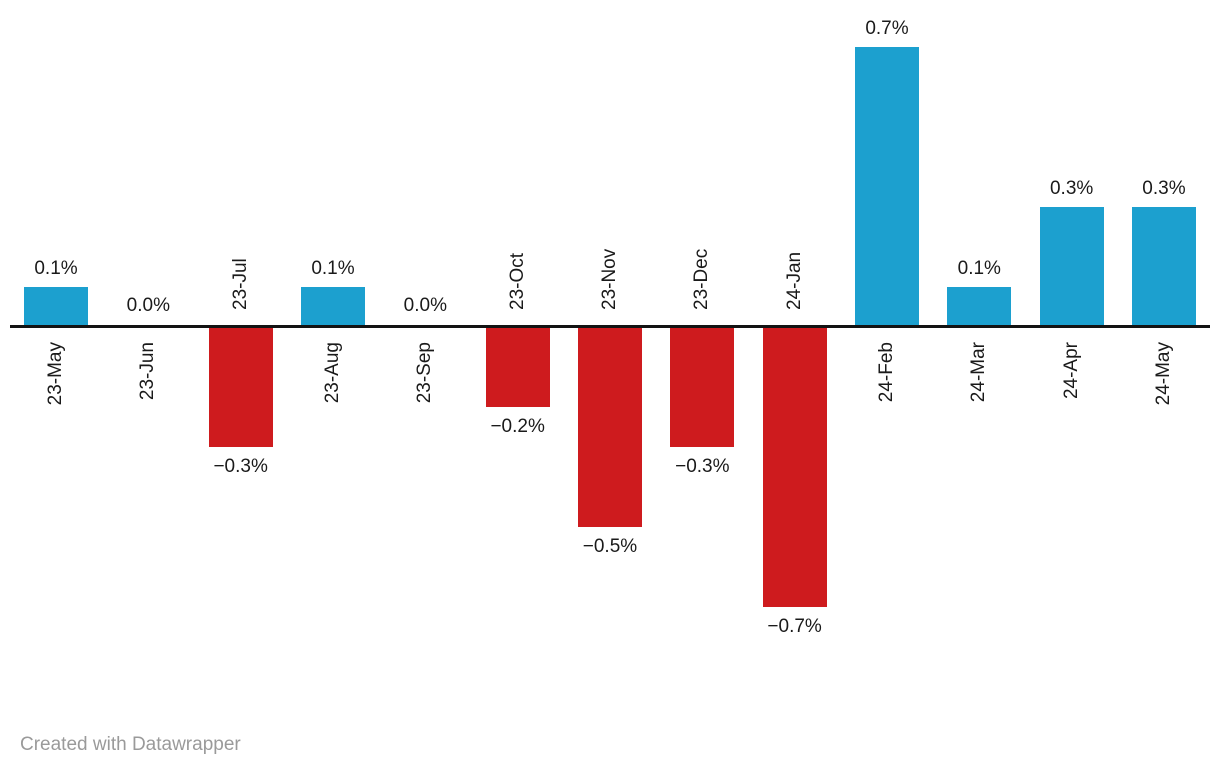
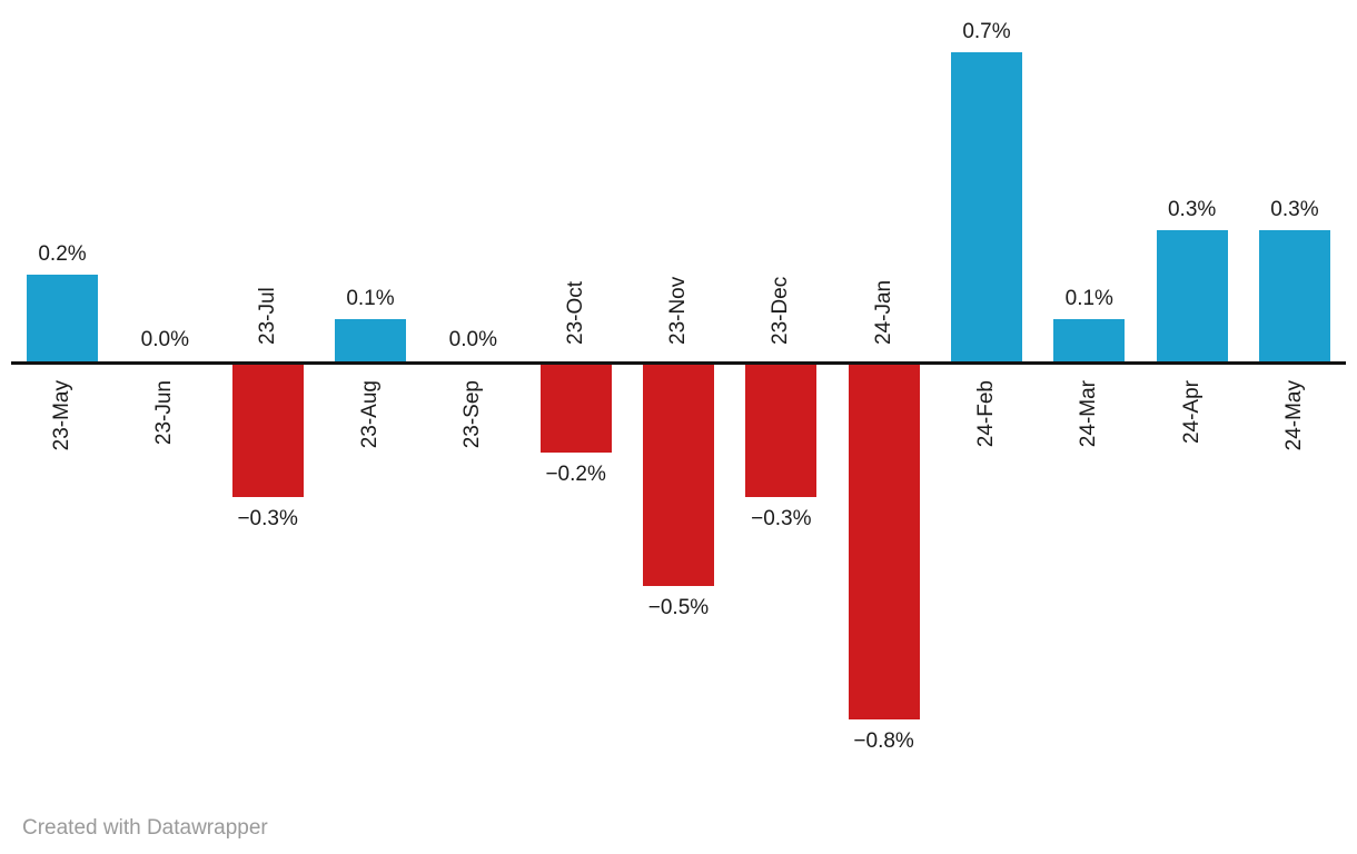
23-May: 0.1% -> 0.2%
24-Jan: −0.7% -> −0.8%
